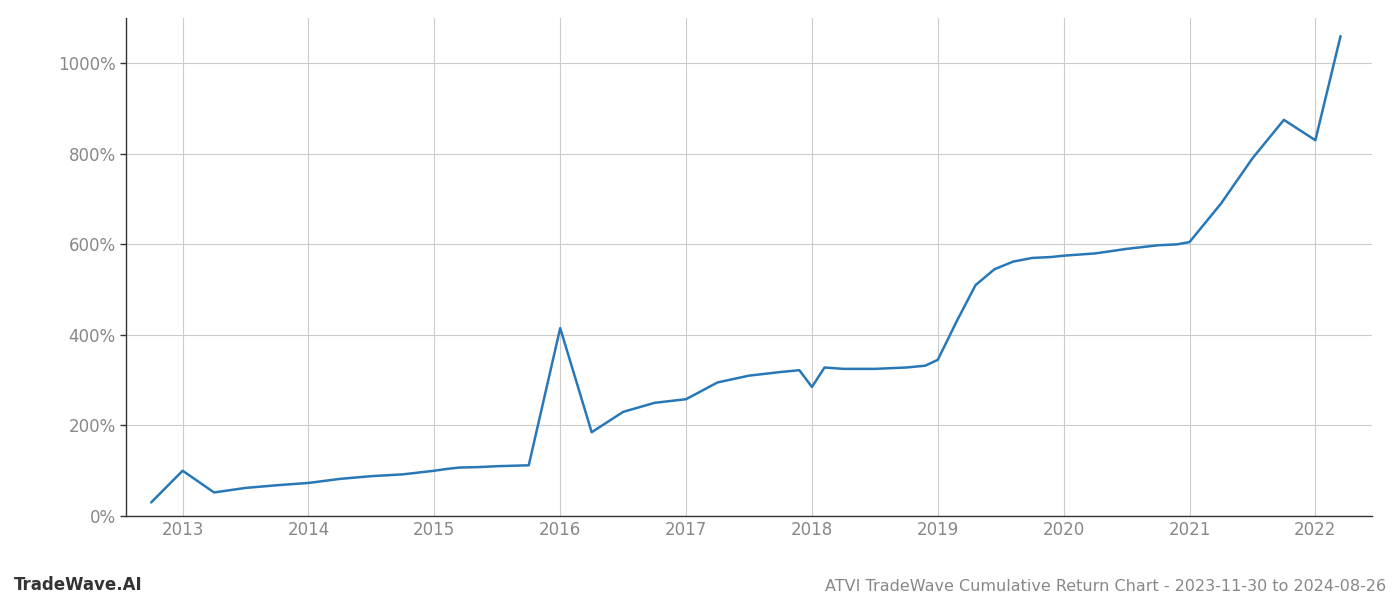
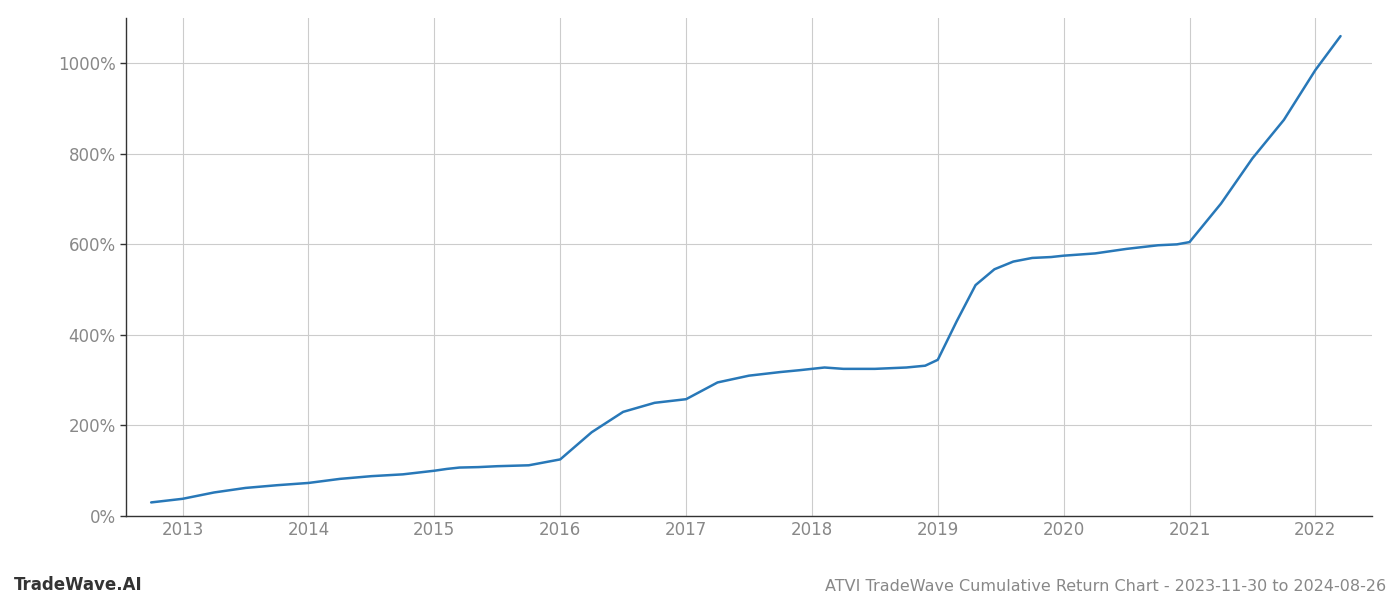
2013: 100% -> 38%
2016: 415% -> 125%
2018: 285% -> 325%
2022: 830% -> 985%
